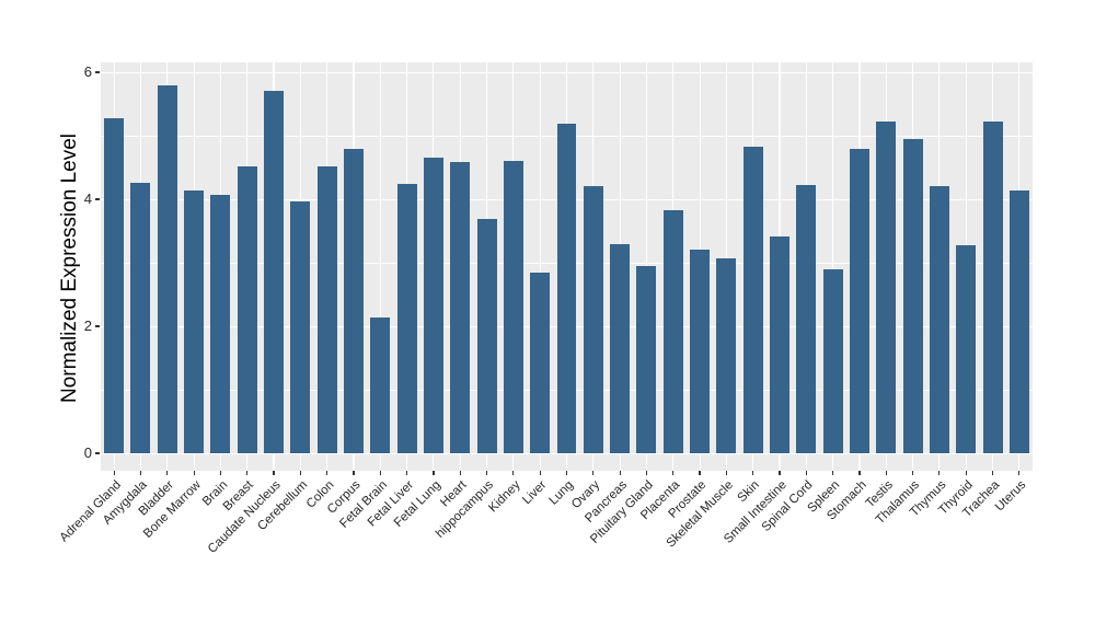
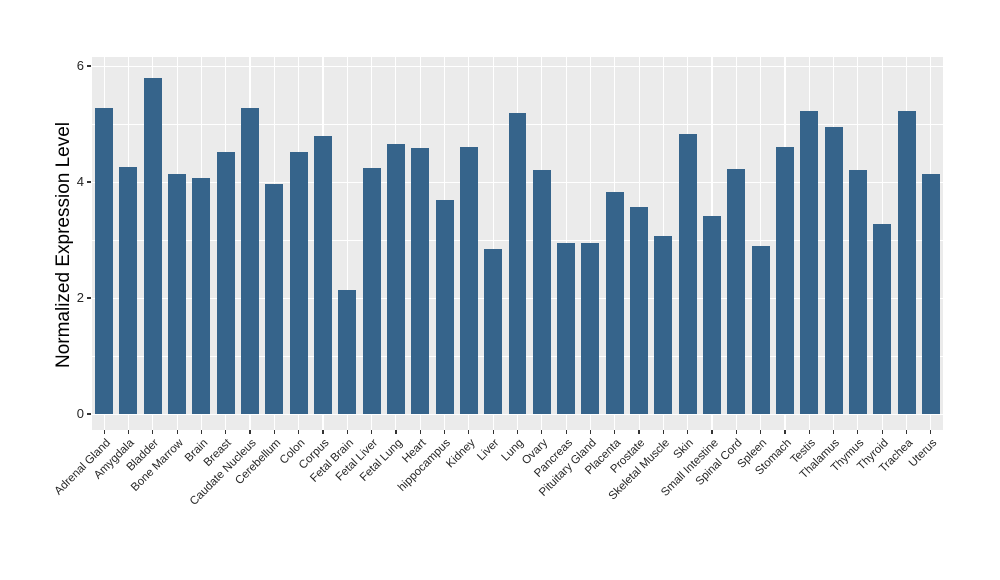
Caudate Nucleus: 5.7 -> 5.3
Pancreas: 3.3 -> 2.9
Prostate: 3.2 -> 3.6
Stomach: 4.8 -> 4.6
